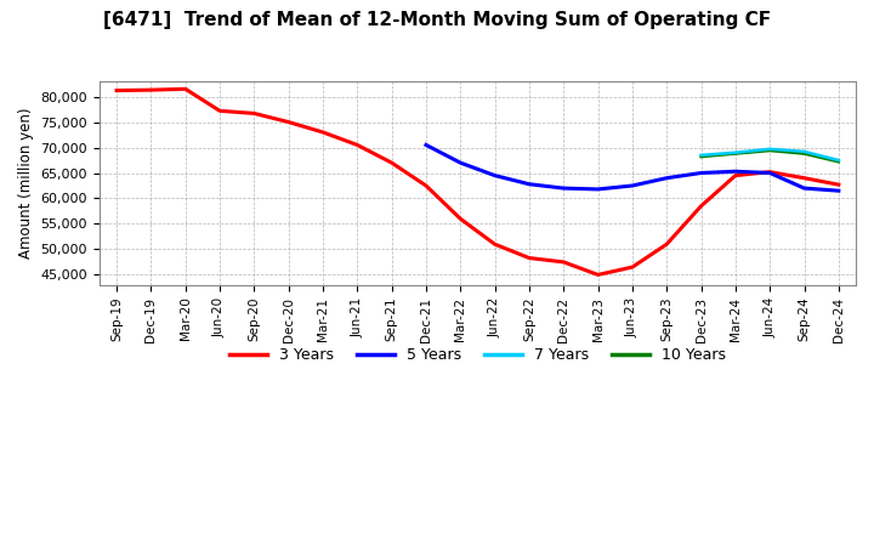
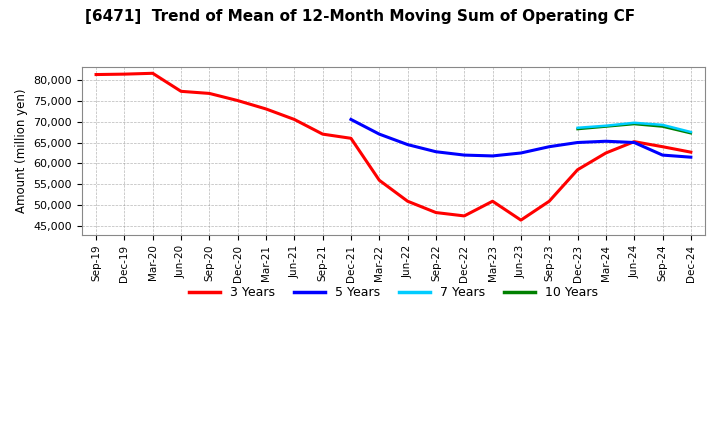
3 Years/Dec-21: 62,500 -> 66,000
3 Years/Mar-23: 45,000 -> 51,000
3 Years/Mar-24: 64,500 -> 62,500
